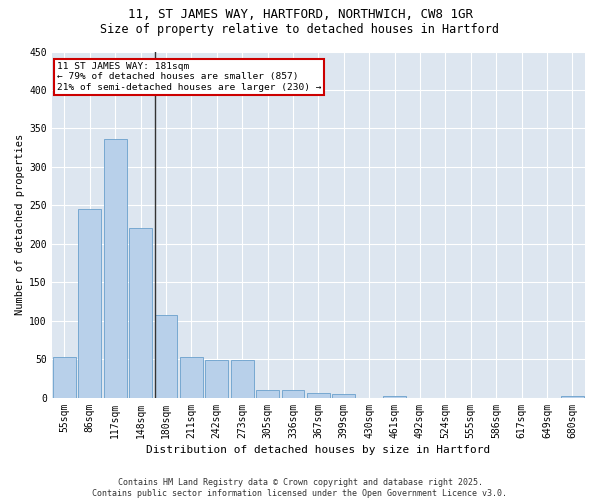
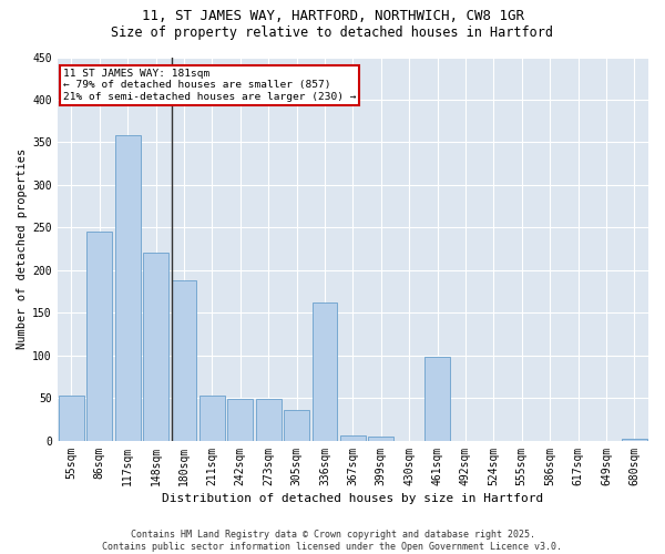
117sqm: 336 -> 358
180sqm: 108 -> 188
305sqm: 10 -> 36
336sqm: 10 -> 162
461sqm: 3 -> 98
